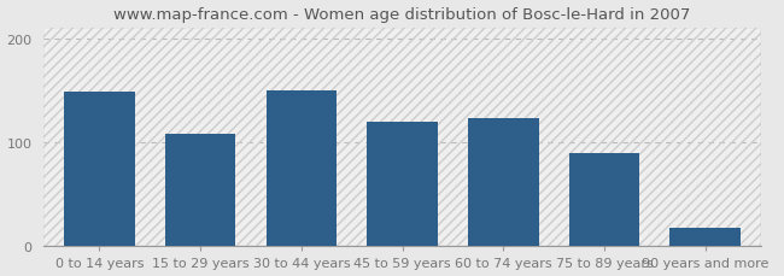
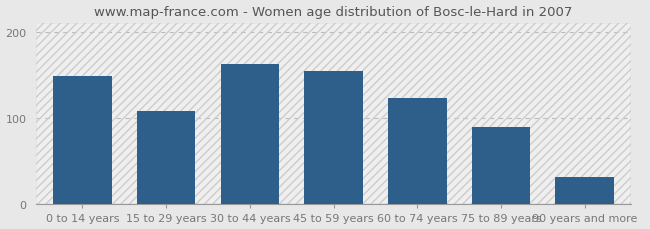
30 to 44 years: 150 -> 162
45 to 59 years: 120 -> 154
90 years and more: 18 -> 32
